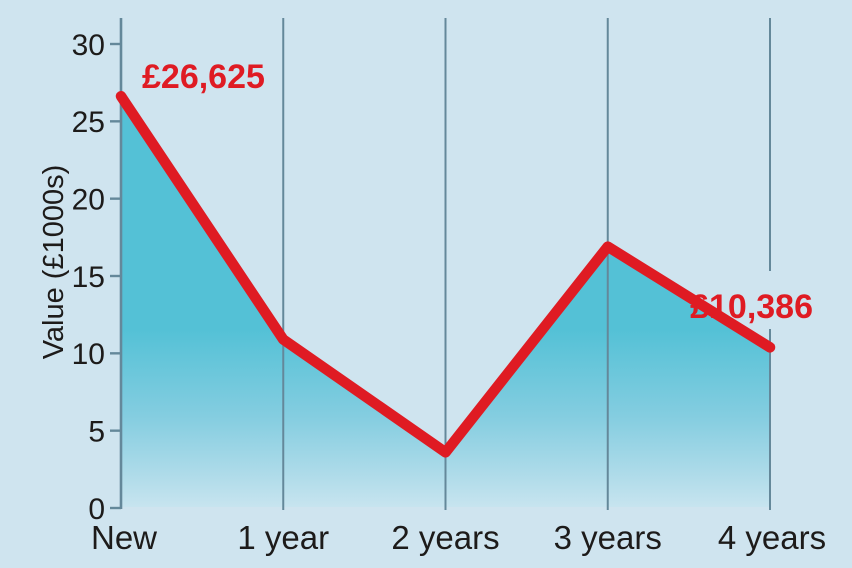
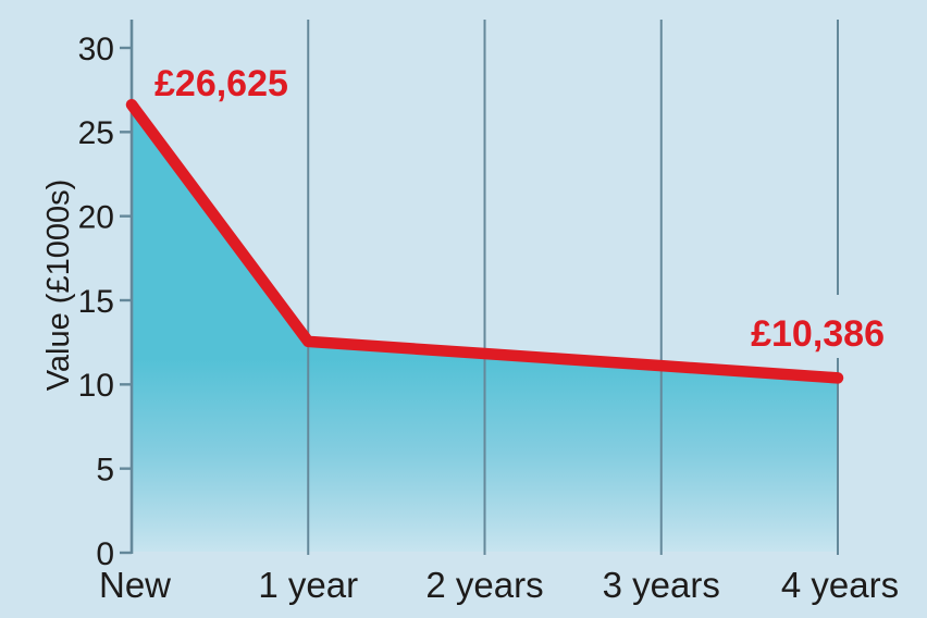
1 year: 10.9 -> 12.6
2 years: 3.6 -> 11.8
3 years: 16.9 -> 11.1
